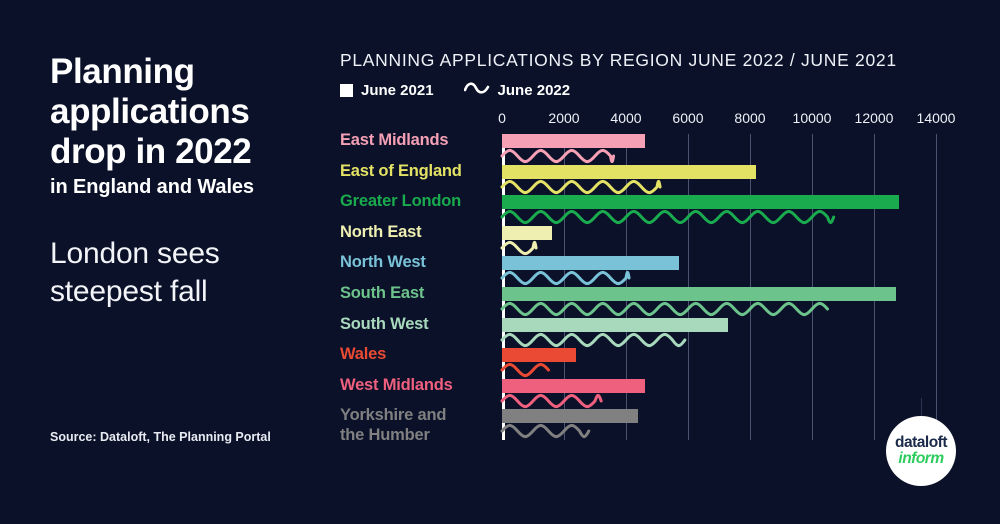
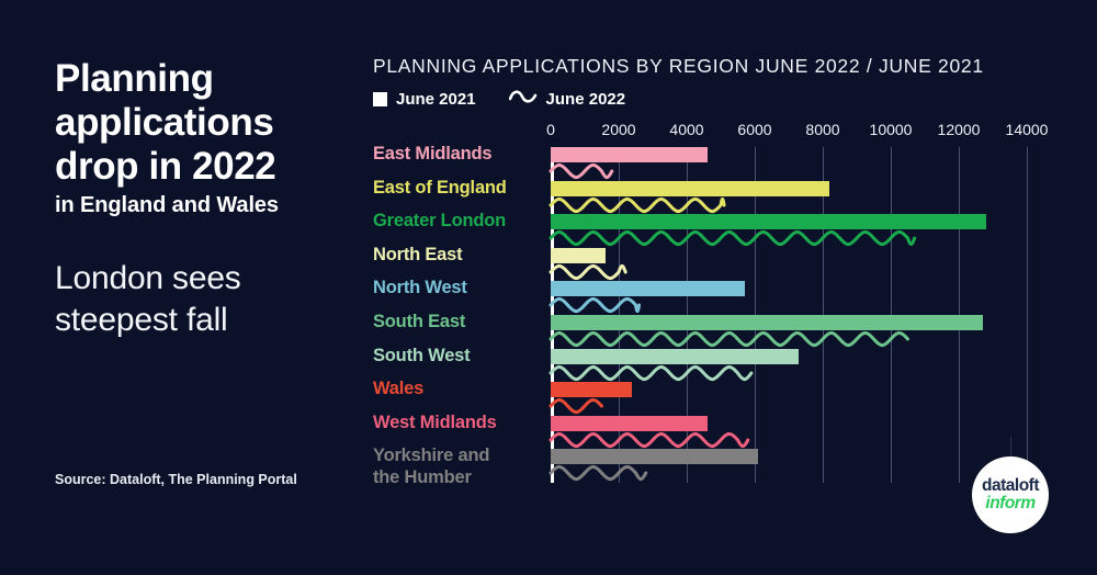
June 2022/East Midlands: 3600 -> 1800
June 2022/North East: 1100 -> 2200
June 2022/North West: 4100 -> 2600
June 2022/West Midlands: 3200 -> 5800
June 2021/Yorkshire and the Humber: 4400 -> 6100
